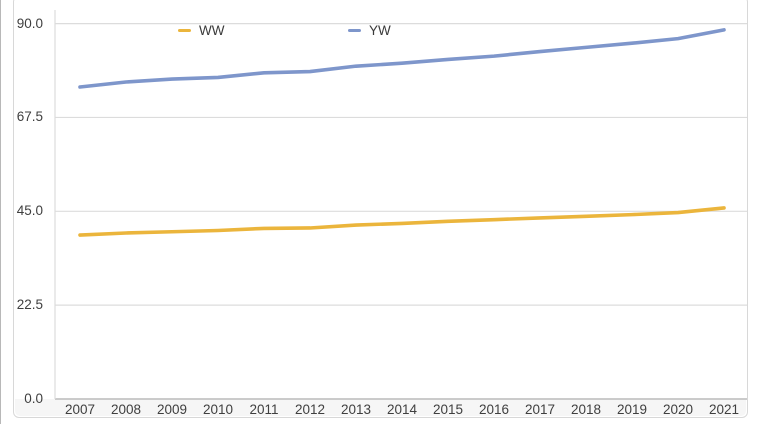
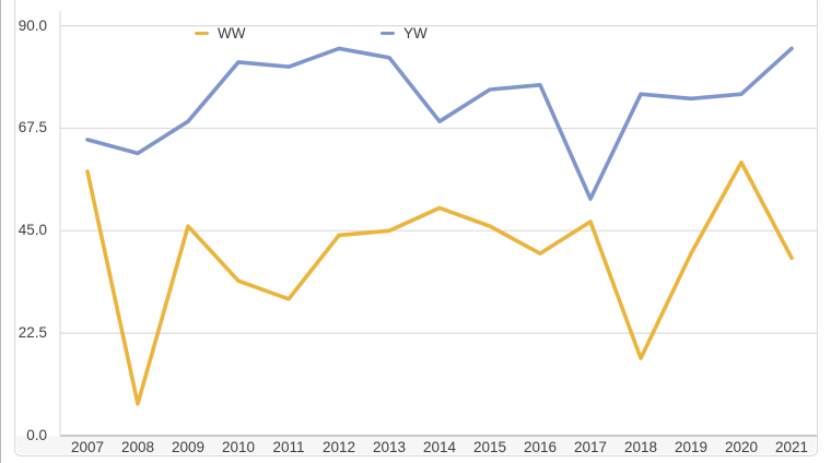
WW/2007: 39 -> 58
YW/2007: 75 -> 65
WW/2008: 40 -> 7
YW/2008: 76 -> 62
WW/2009: 40 -> 46
YW/2009: 77 -> 69
WW/2010: 40 -> 34
YW/2010: 77 -> 82
WW/2011: 41 -> 30
YW/2011: 78 -> 81
WW/2012: 41 -> 44
YW/2012: 78 -> 85
WW/2013: 42 -> 45
YW/2013: 80 -> 83
WW/2014: 42 -> 50
YW/2014: 80 -> 69
WW/2015: 43 -> 46
YW/2015: 81 -> 76
WW/2016: 43 -> 40
YW/2016: 82 -> 77
WW/2017: 43 -> 47
YW/2017: 83 -> 52
WW/2018: 44 -> 17
YW/2018: 84 -> 75
WW/2019: 44 -> 40
YW/2019: 85 -> 74
WW/2020: 45 -> 60
YW/2020: 86 -> 75
WW/2021: 46 -> 39
YW/2021: 88 -> 85
